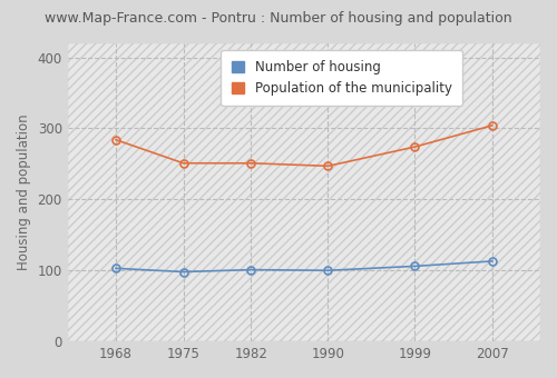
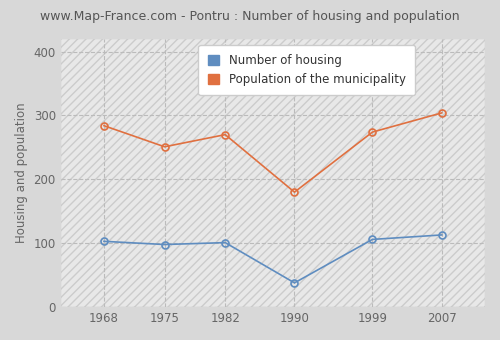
Population of the municipality/1982: 251 -> 270
Number of housing/1990: 100 -> 38
Population of the municipality/1990: 247 -> 180
